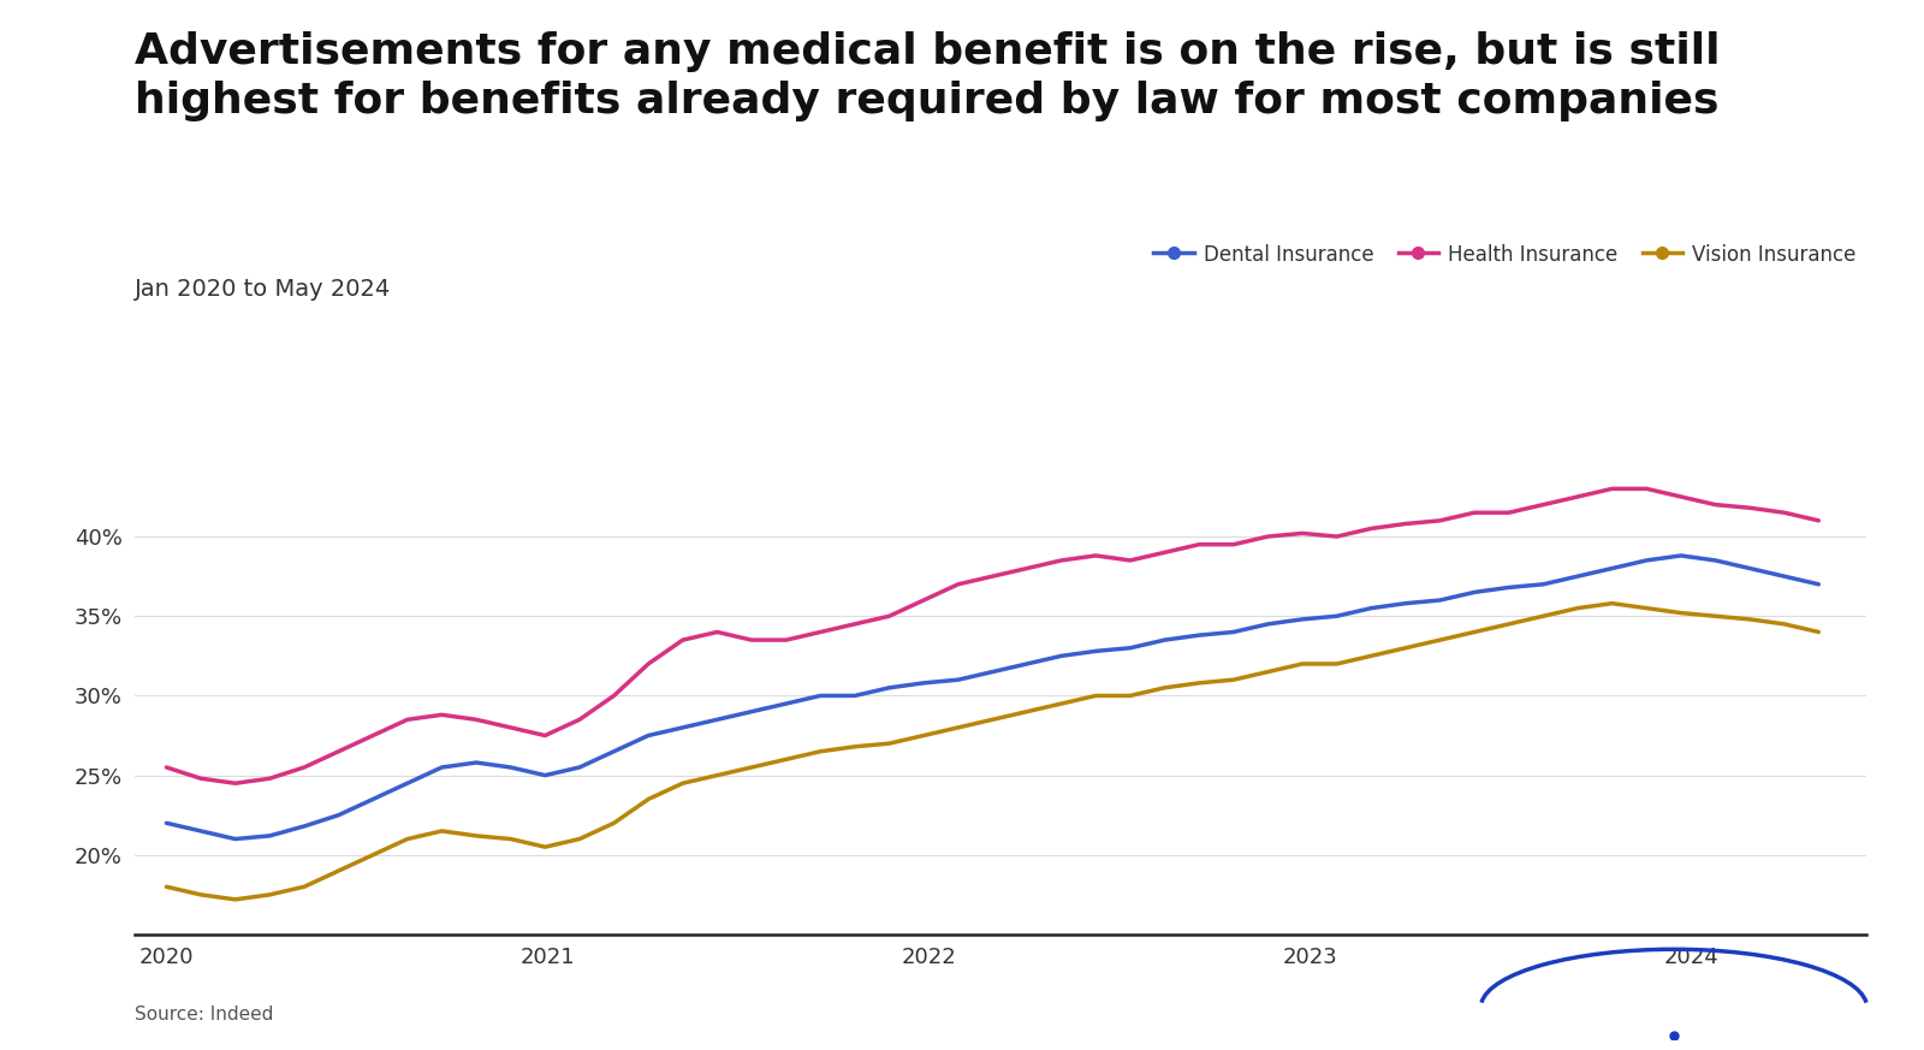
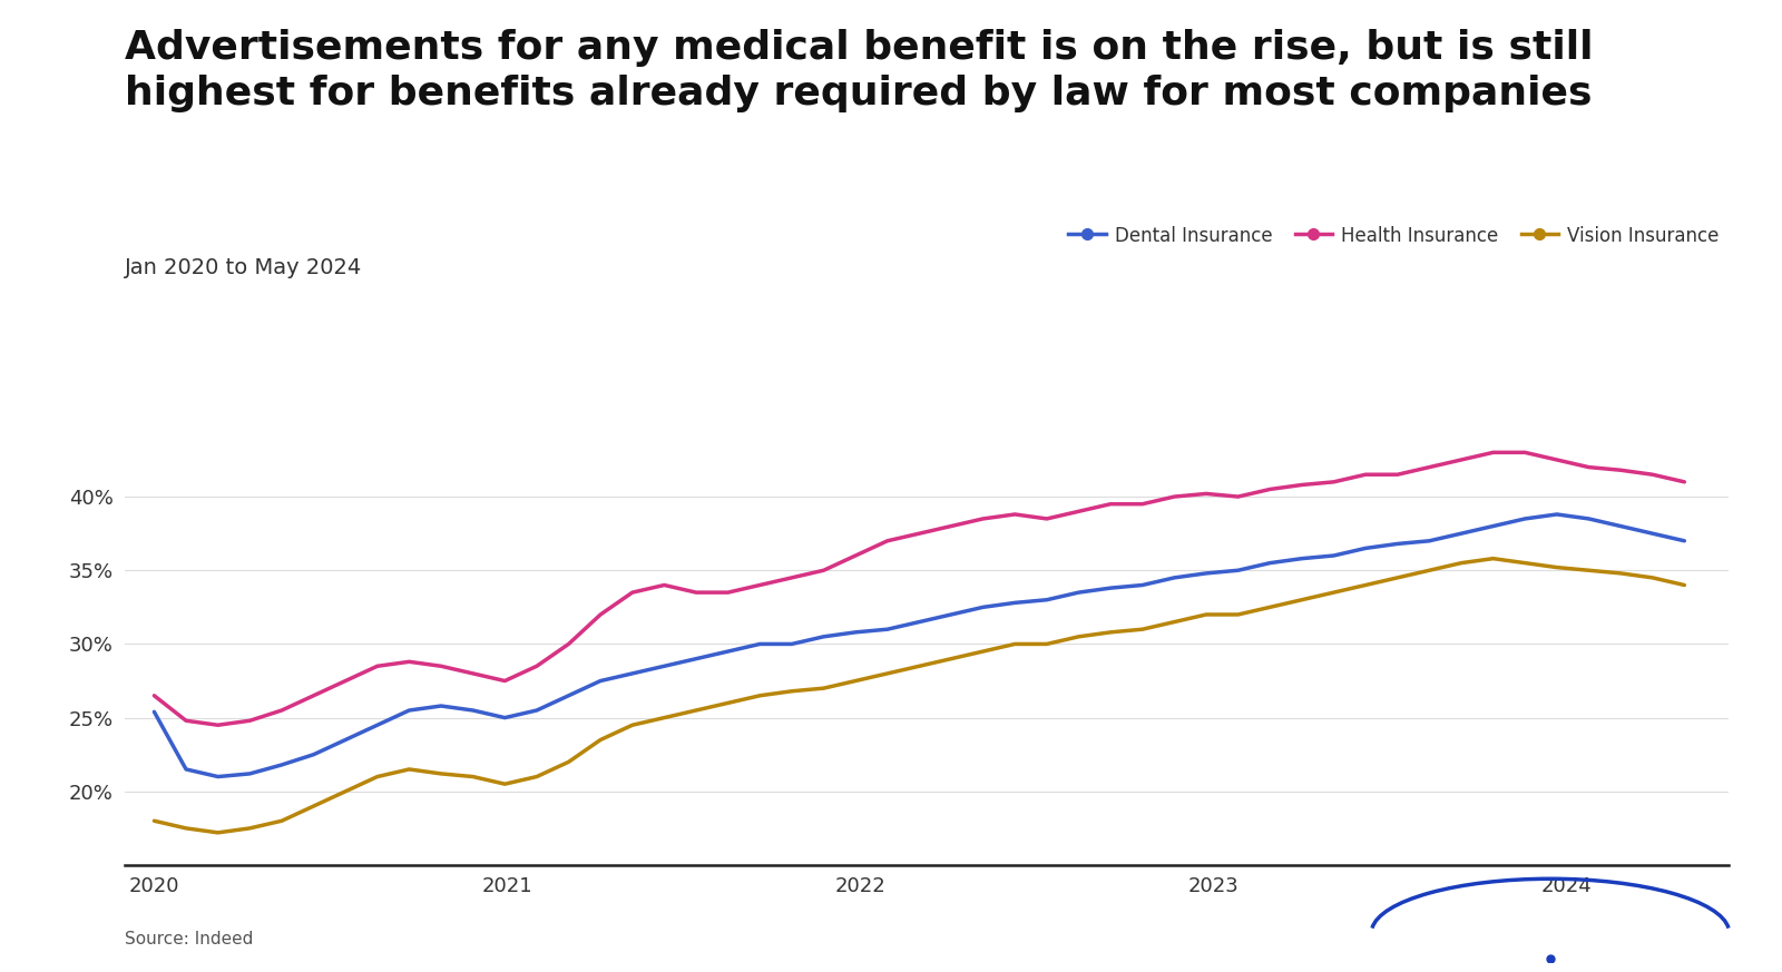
Dental Insurance/2020: 22.0% -> 25.4%
Health Insurance/2020: 25.5% -> 26.5%
